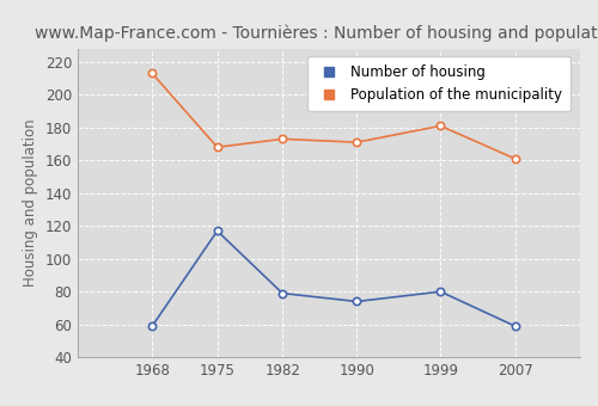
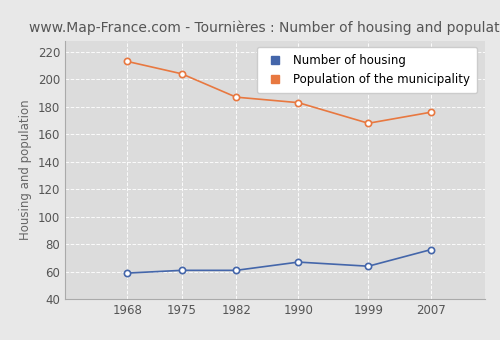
Number of housing/1975: 117 -> 61
Population of the municipality/1975: 168 -> 204
Number of housing/1982: 79 -> 61
Population of the municipality/1982: 173 -> 187
Number of housing/1990: 74 -> 67
Population of the municipality/1990: 171 -> 183
Number of housing/1999: 80 -> 64
Population of the municipality/1999: 181 -> 168
Number of housing/2007: 59 -> 76
Population of the municipality/2007: 161 -> 176
